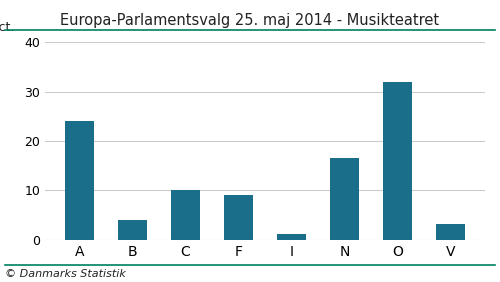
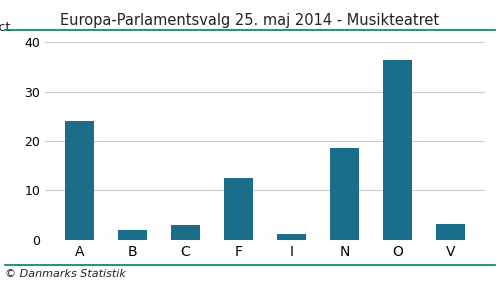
B: 4.0 -> 2.0
C: 10.0 -> 3.0
F: 9.0 -> 12.5
N: 16.5 -> 18.5
O: 32.0 -> 36.5
